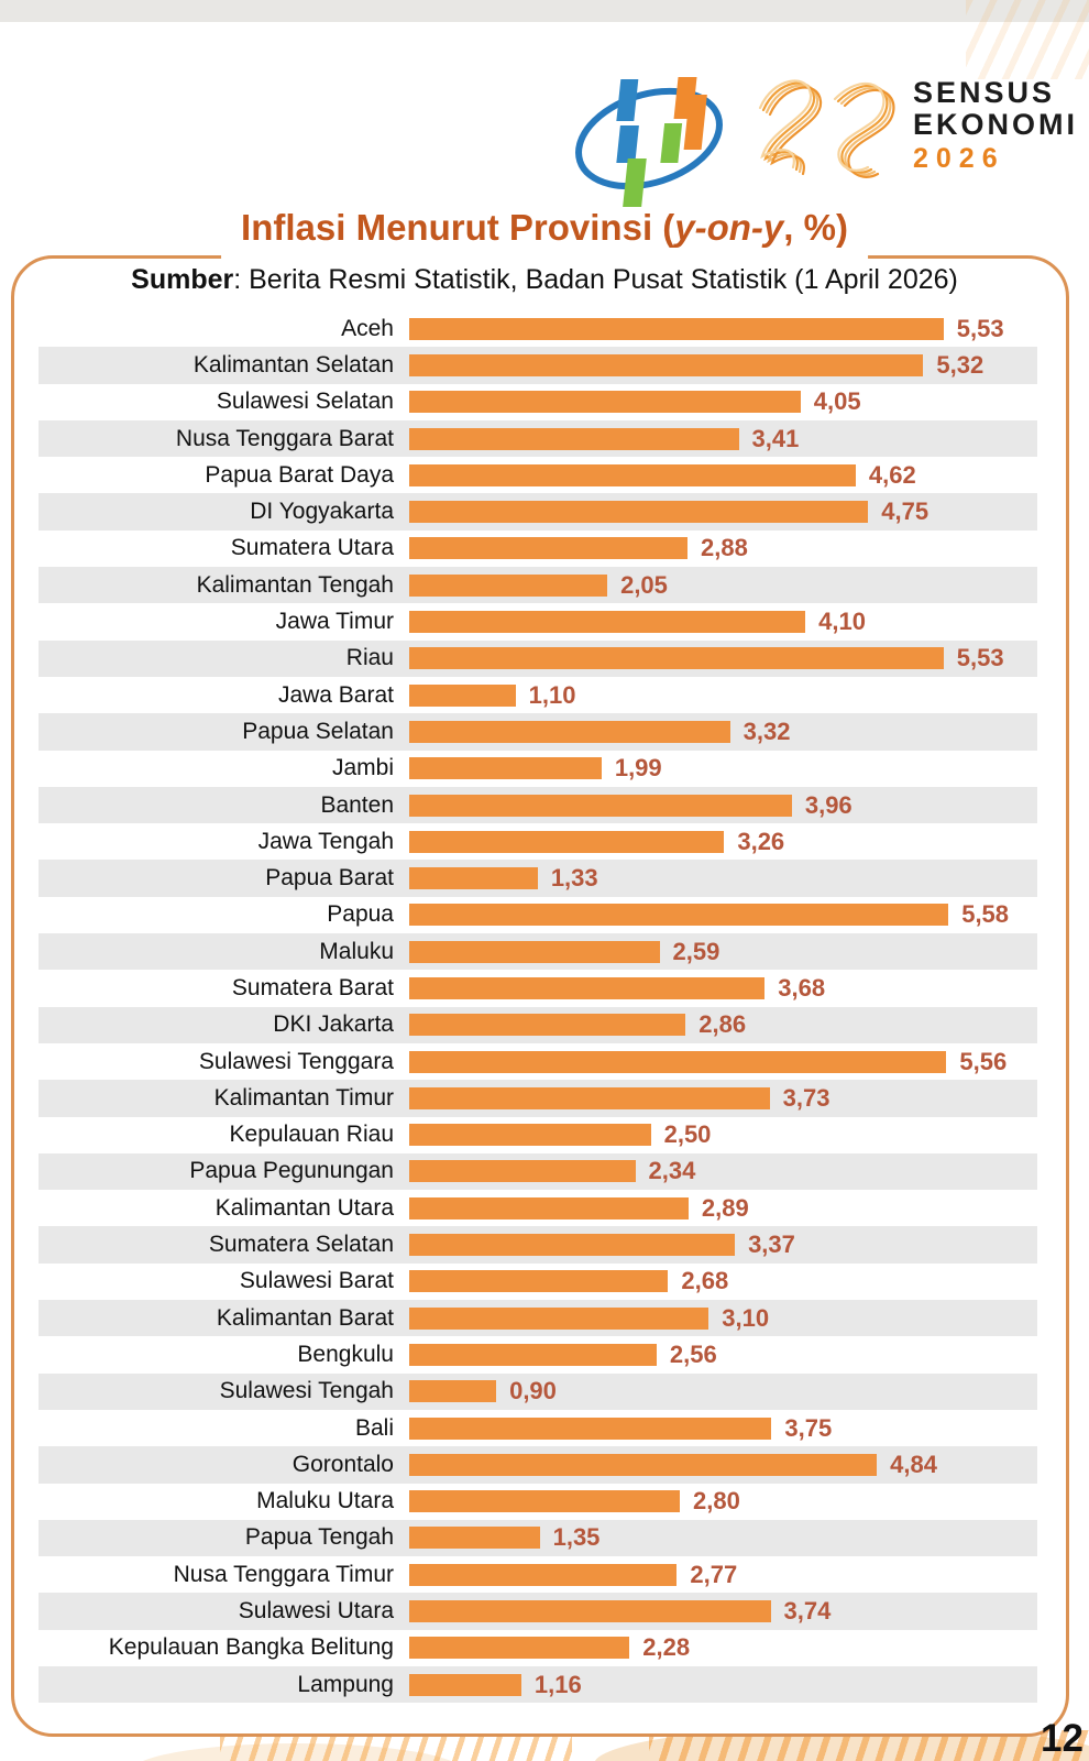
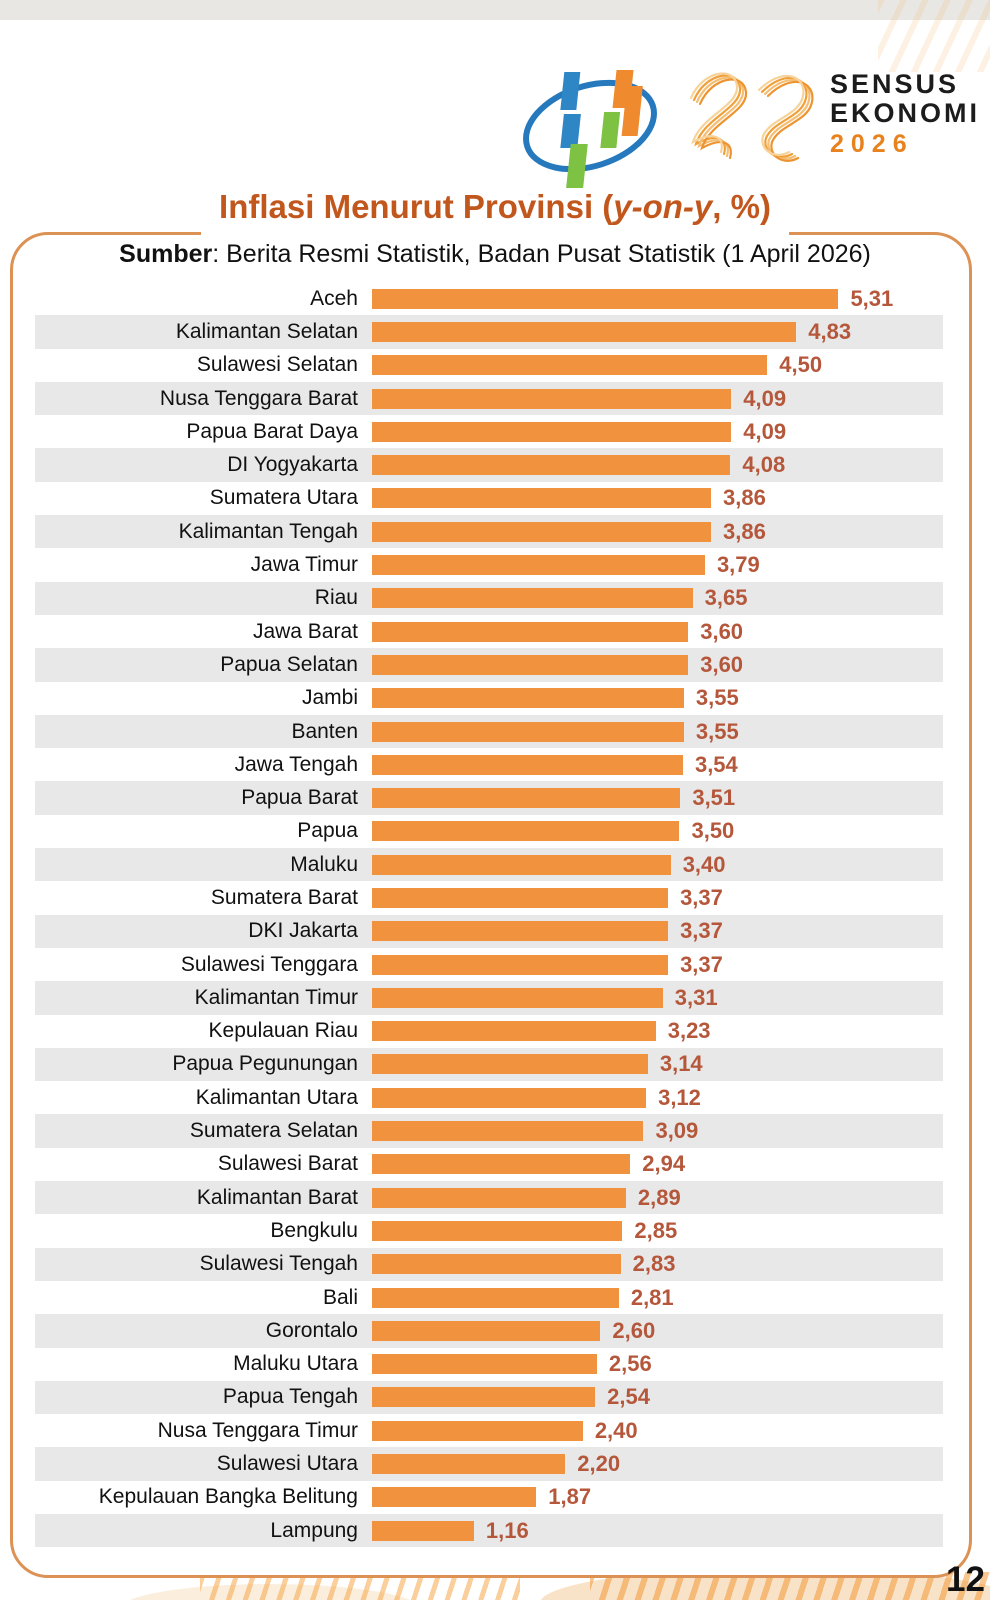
Aceh: 5,53 -> 5,31
Kalimantan Selatan: 5,32 -> 4,83
Sulawesi Selatan: 4,05 -> 4,50
Nusa Tenggara Barat: 3,41 -> 4,09
Papua Barat Daya: 4,62 -> 4,09
DI Yogyakarta: 4,75 -> 4,08
Sumatera Utara: 2,88 -> 3,86
Kalimantan Tengah: 2,05 -> 3,86
Jawa Timur: 4,10 -> 3,79
Riau: 5,53 -> 3,65
Jawa Barat: 1,10 -> 3,60
Papua Selatan: 3,32 -> 3,60
Jambi: 1,99 -> 3,55
Banten: 3,96 -> 3,55
Jawa Tengah: 3,26 -> 3,54
Papua Barat: 1,33 -> 3,51
Papua: 5,58 -> 3,50
Maluku: 2,59 -> 3,40
Sumatera Barat: 3,68 -> 3,37
DKI Jakarta: 2,86 -> 3,37
Sulawesi Tenggara: 5,56 -> 3,37
Kalimantan Timur: 3,73 -> 3,31
Kepulauan Riau: 2,50 -> 3,23
Papua Pegunungan: 2,34 -> 3,14
Kalimantan Utara: 2,89 -> 3,12
Sumatera Selatan: 3,37 -> 3,09
Sulawesi Barat: 2,68 -> 2,94
Kalimantan Barat: 3,10 -> 2,89
Bengkulu: 2,56 -> 2,85
Sulawesi Tengah: 0,90 -> 2,83
Bali: 3,75 -> 2,81
Gorontalo: 4,84 -> 2,60
Maluku Utara: 2,80 -> 2,56
Papua Tengah: 1,35 -> 2,54
Nusa Tenggara Timur: 2,77 -> 2,40
Sulawesi Utara: 3,74 -> 2,20
Kepulauan Bangka Belitung: 2,28 -> 1,87
